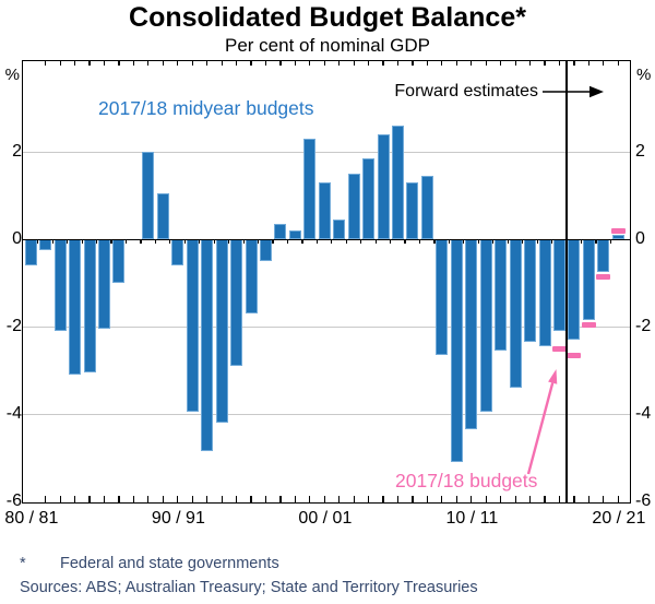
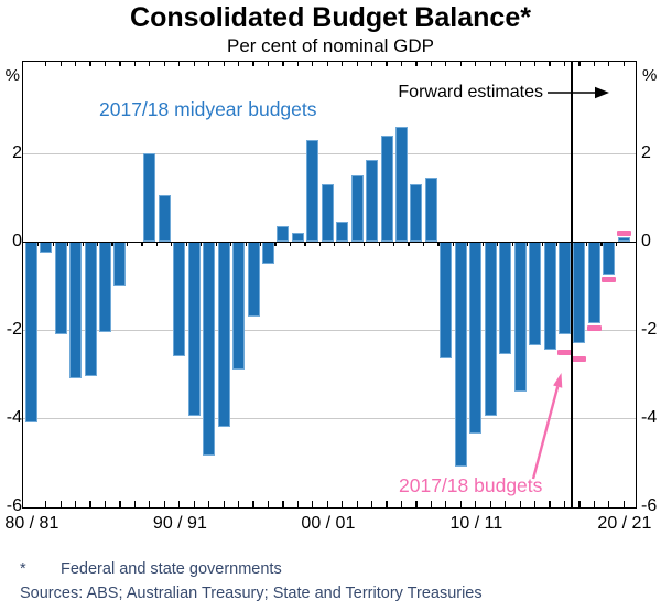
2017/18 midyear budgets/80/81: -0.6 -> -4.1
2017/18 midyear budgets/90/91: -0.6 -> -2.6
